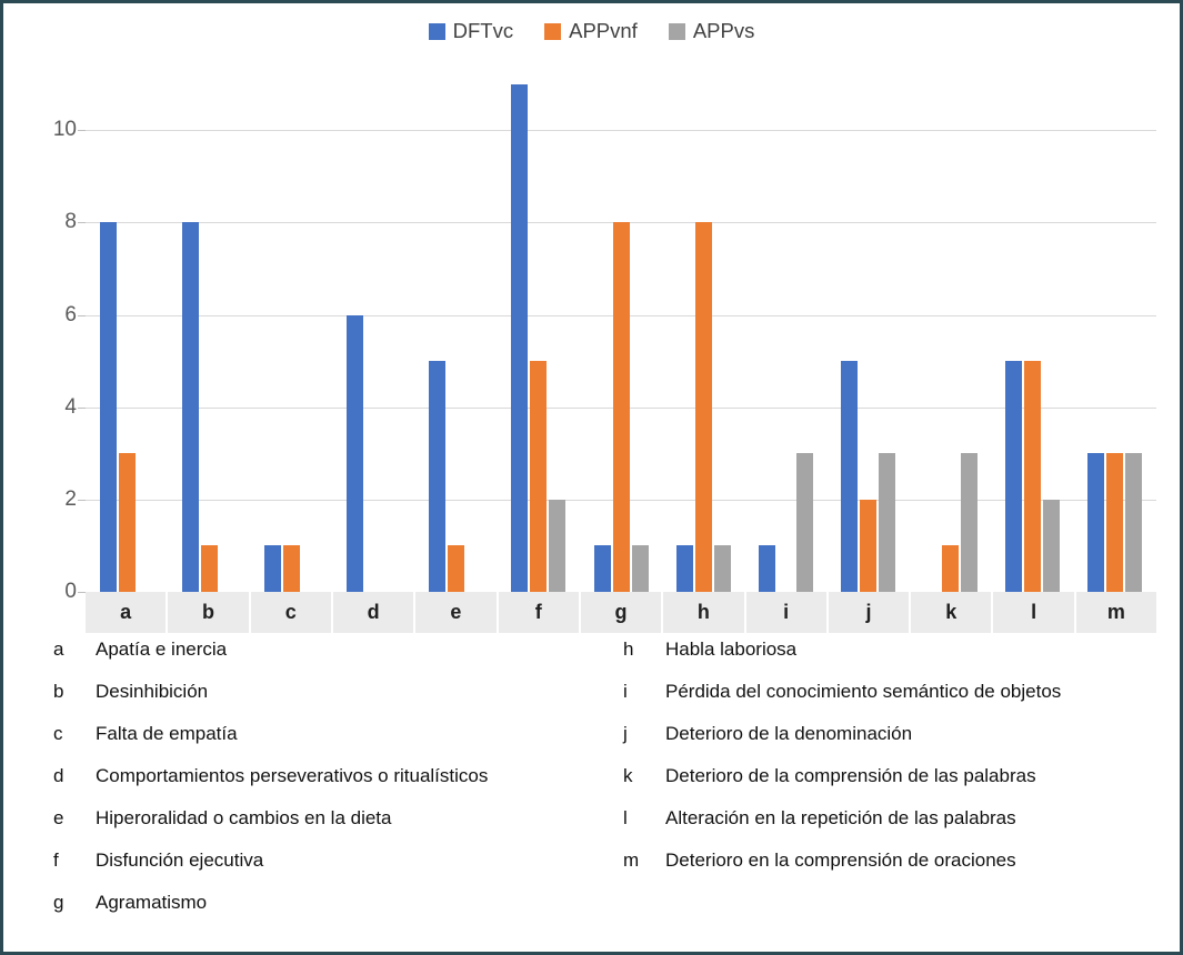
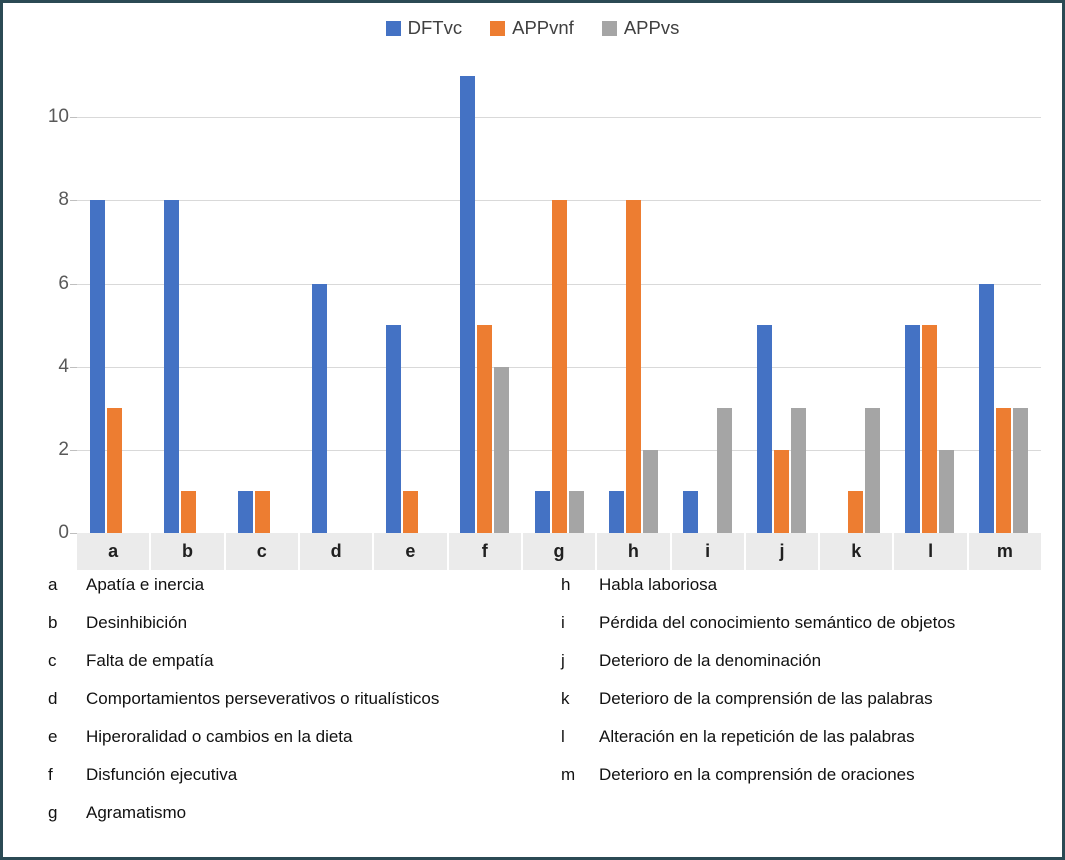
APPvs/f: 2 -> 4
APPvs/h: 1 -> 2
DFTvc/m: 3 -> 6
